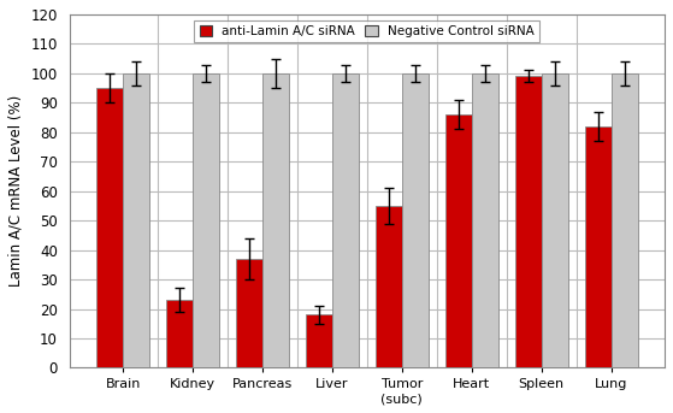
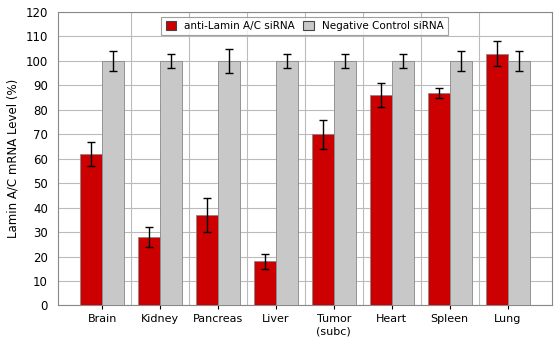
anti-Lamin A/C siRNA/Brain: 95 -> 62
anti-Lamin A/C siRNA/Kidney: 23 -> 28
anti-Lamin A/C siRNA/Tumor (subc): 55 -> 70
anti-Lamin A/C siRNA/Spleen: 99 -> 87
anti-Lamin A/C siRNA/Lung: 82 -> 103
